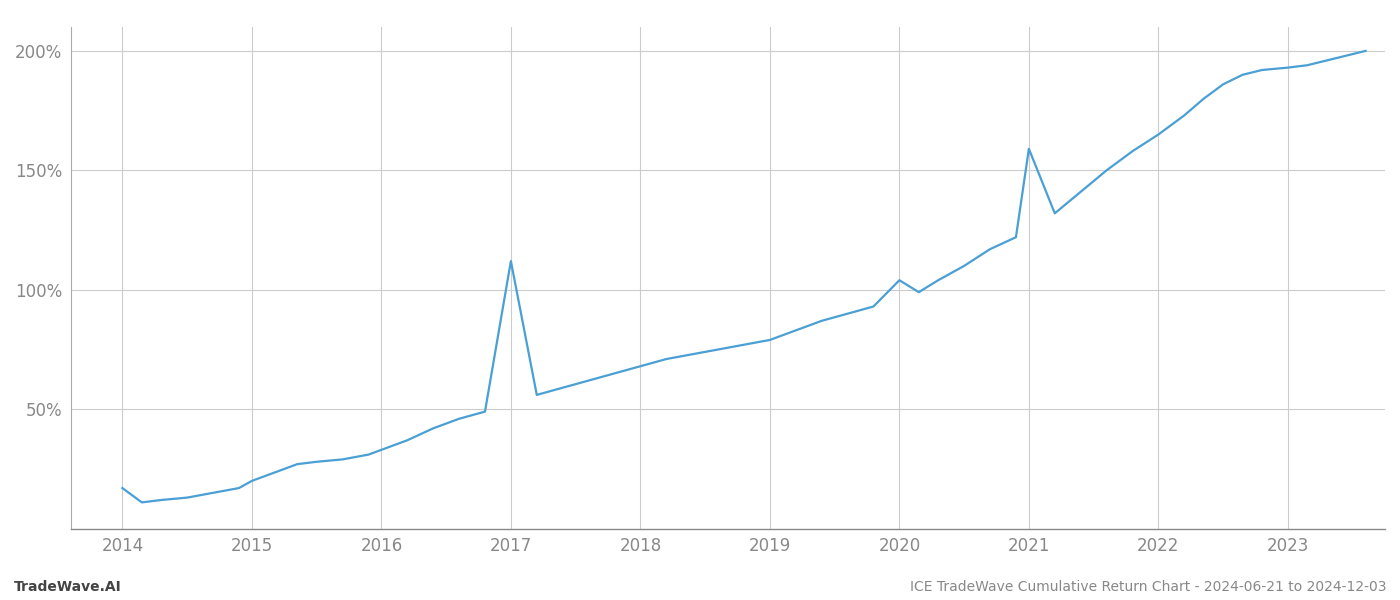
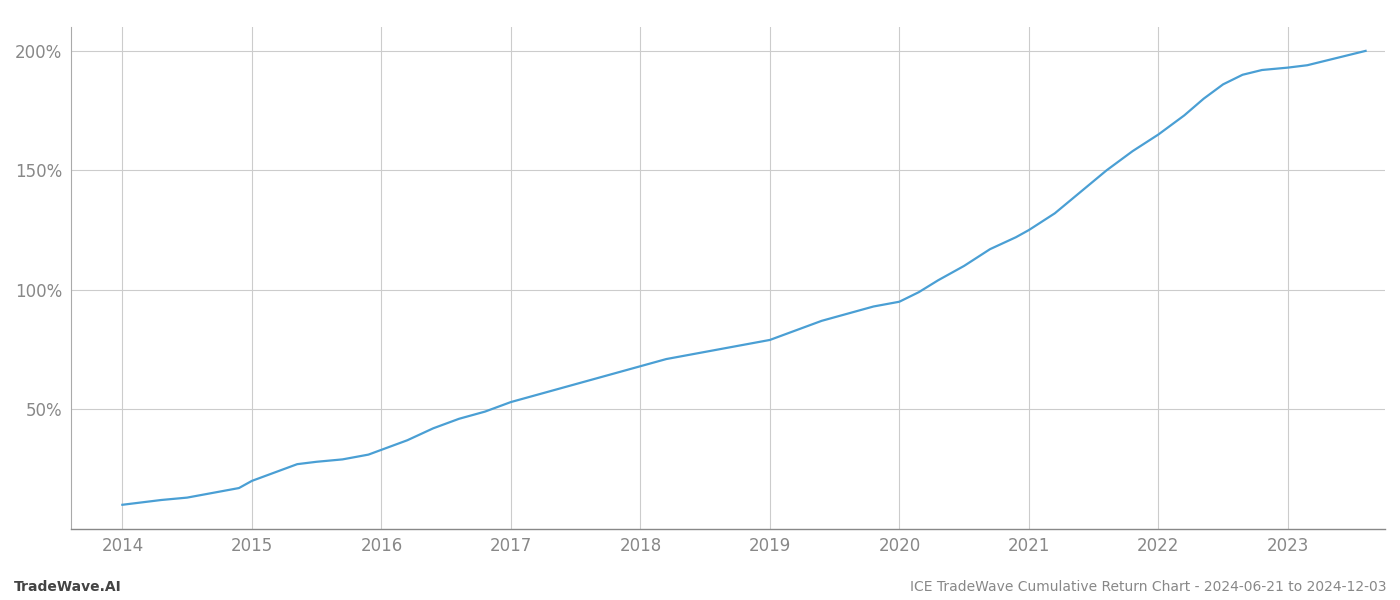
2014: 17% -> 10%
2017: 112% -> 53%
2020: 104% -> 95%
2021: 159% -> 125%
